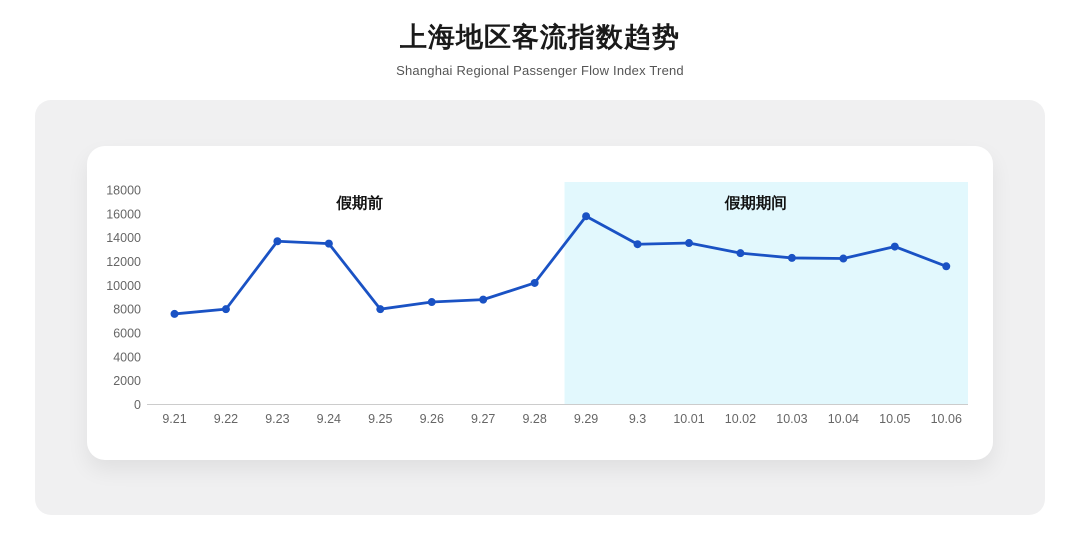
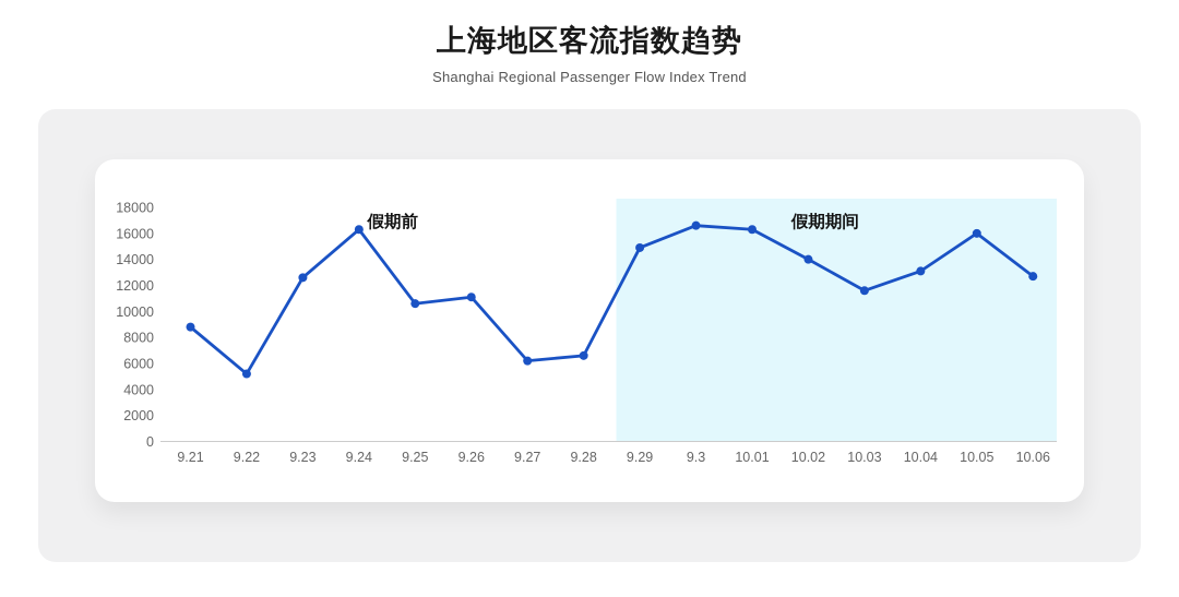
9.21: 7600 -> 8800
9.22: 8000 -> 5200
9.23: 13700 -> 12600
9.24: 13500 -> 16300
9.25: 8000 -> 10600
9.26: 8600 -> 11100
9.27: 8800 -> 6200
9.28: 10200 -> 6600
9.29: 15800 -> 14900
9.3: 13400 -> 16600
10.01: 13600 -> 16300
10.02: 12700 -> 14000
10.03: 12300 -> 11600
10.04: 12200 -> 13100
10.05: 13200 -> 16000
10.06: 11600 -> 12700
